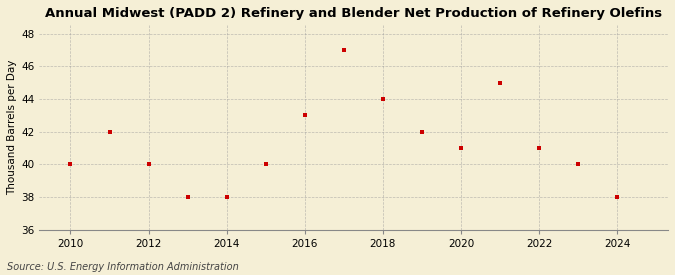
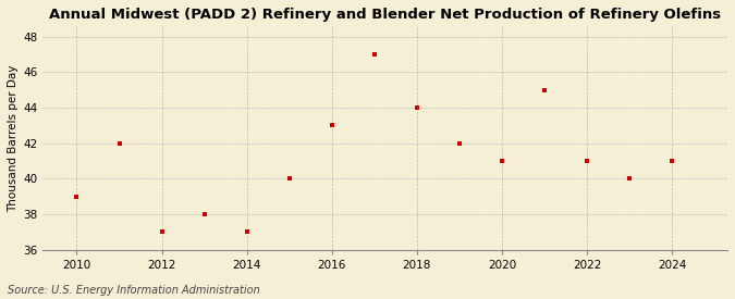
2010: 40 -> 39
2012: 40 -> 37
2014: 38 -> 37
2024: 38 -> 41
